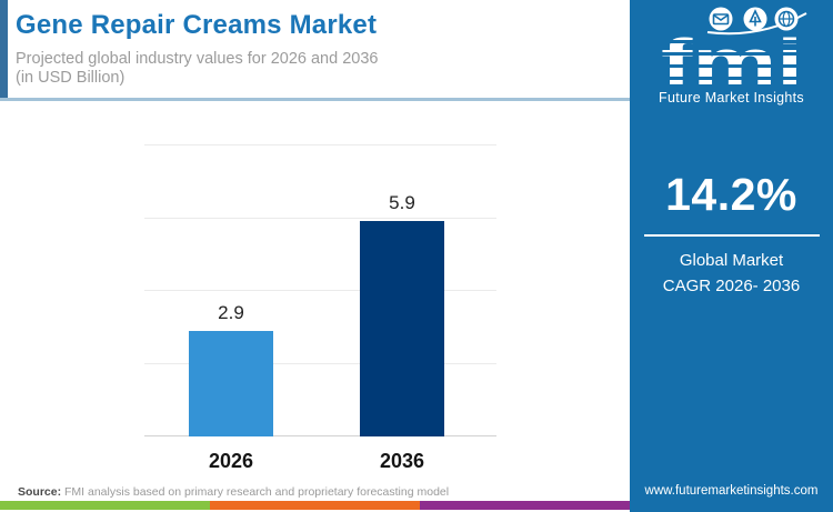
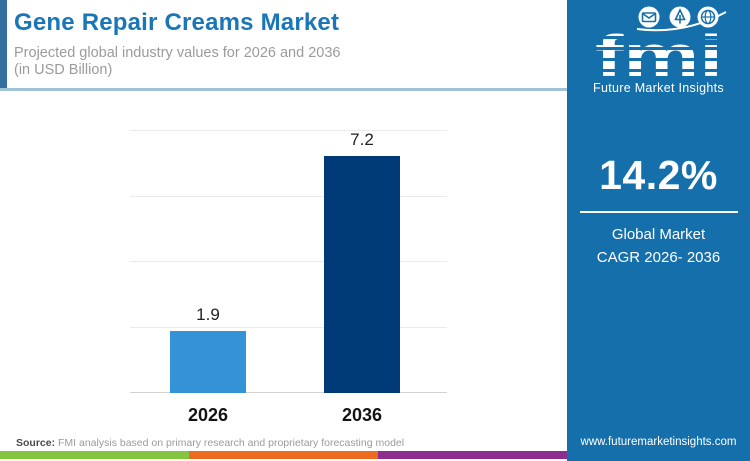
2026: 2.9 -> 1.9
2036: 5.9 -> 7.2
